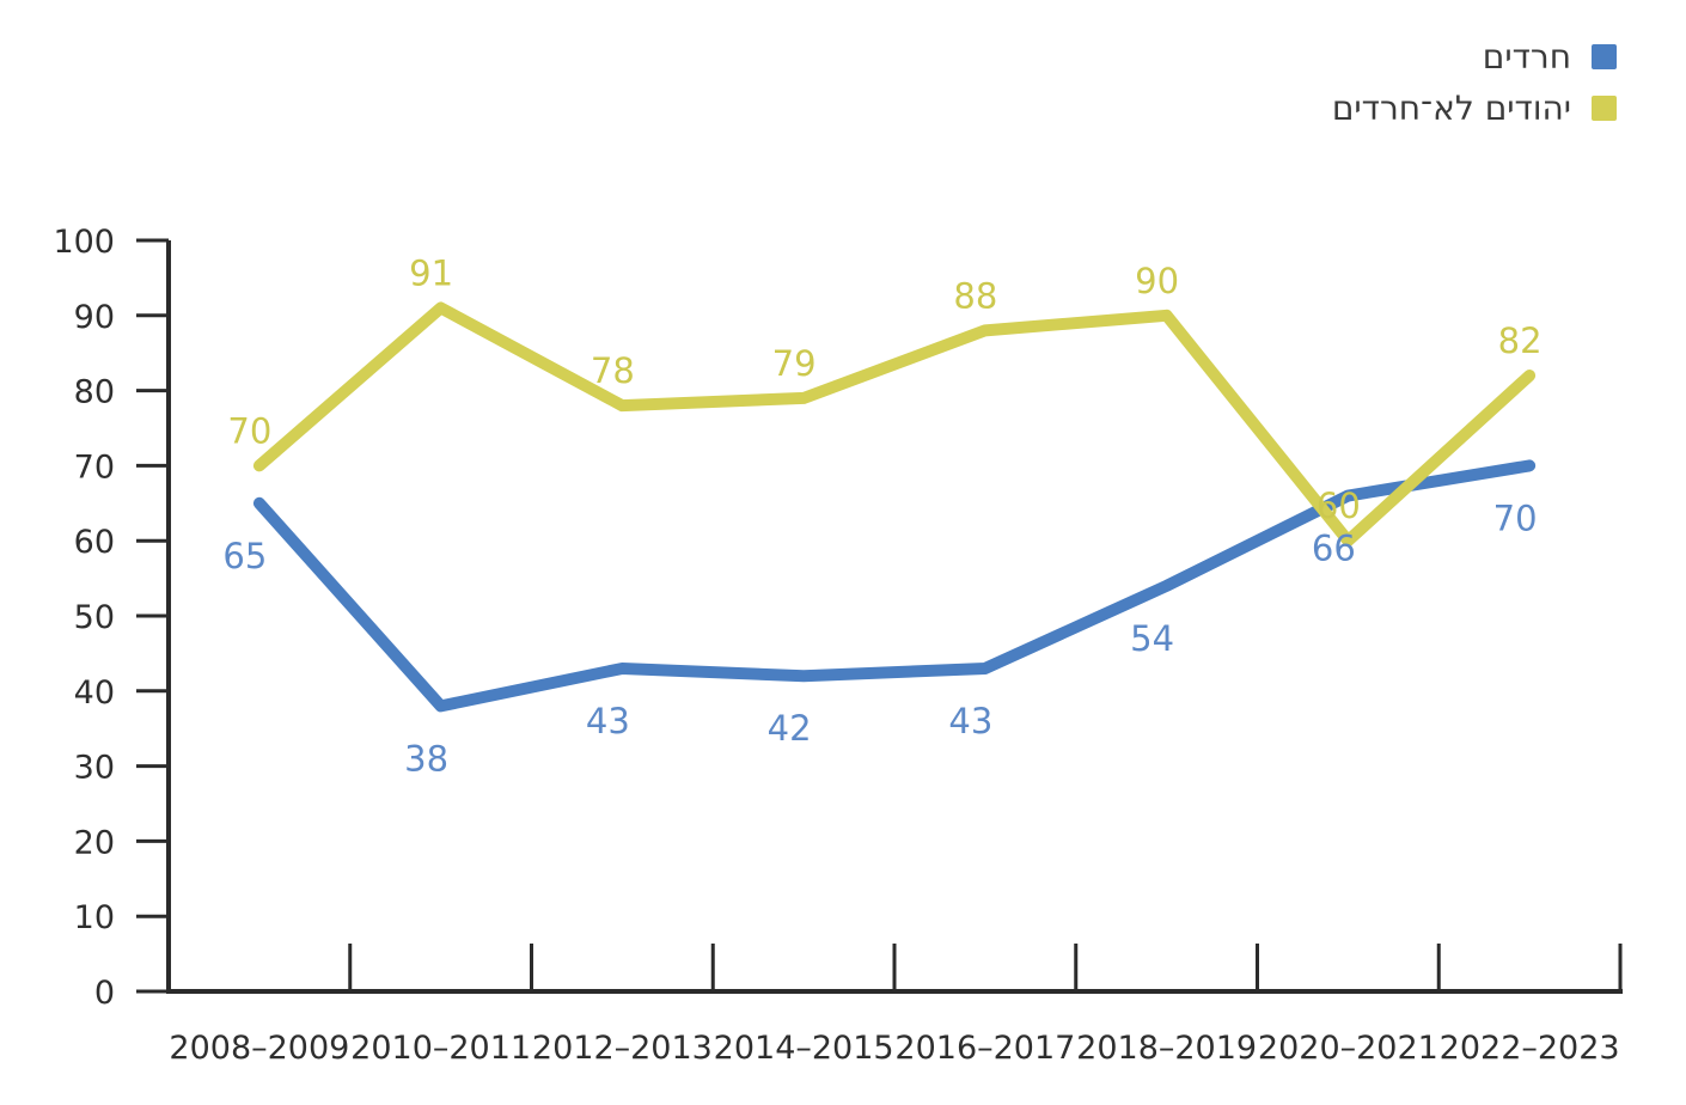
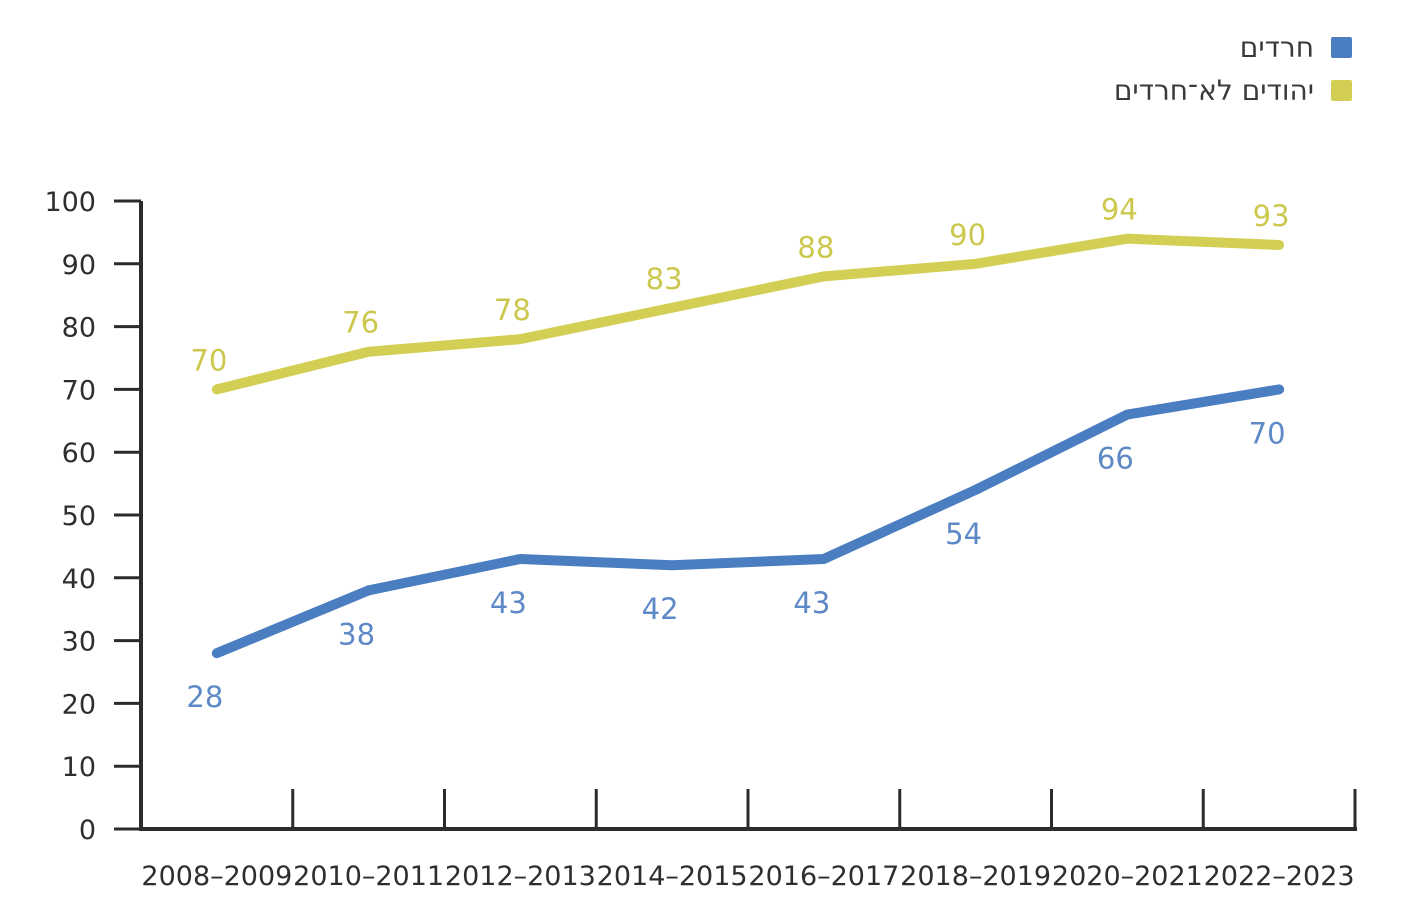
חרדים/2008–2009: 65 -> 28
יהודים לא־חרדים/2010–2011: 91 -> 76
יהודים לא־חרדים/2014–2015: 79 -> 83
יהודים לא־חרדים/2020–2021: 60 -> 94
יהודים לא־חרדים/2022–2023: 82 -> 93
